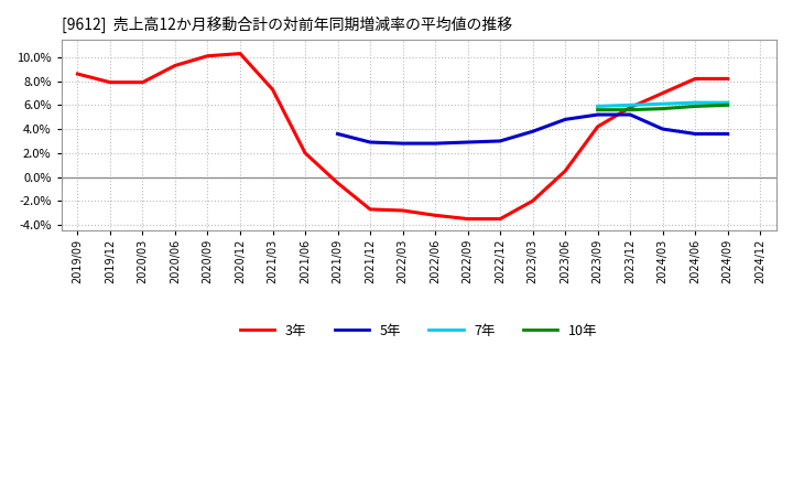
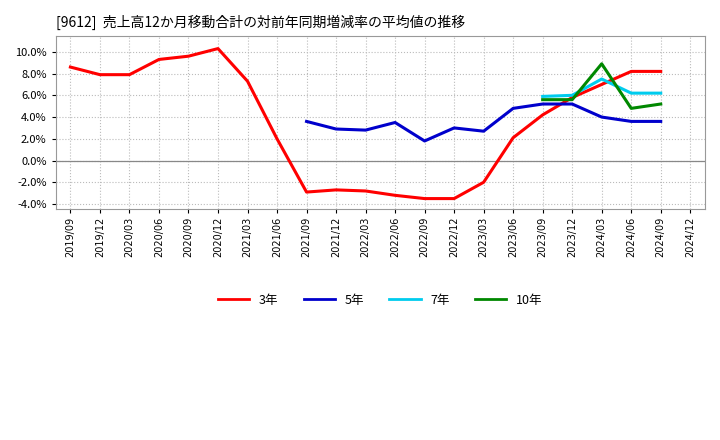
3年/2020/09: 10.1% -> 9.6%
3年/2021/09: -0.5% -> -2.9%
5年/2022/06: 2.8% -> 3.5%
5年/2022/09: 2.9% -> 1.8%
5年/2023/03: 3.8% -> 2.7%
3年/2023/06: 0.5% -> 2.1%
7年/2024/03: 6.1% -> 7.5%
10年/2024/03: 5.7% -> 8.9%
10年/2024/06: 5.9% -> 4.8%
10年/2024/09: 6.0% -> 5.2%
